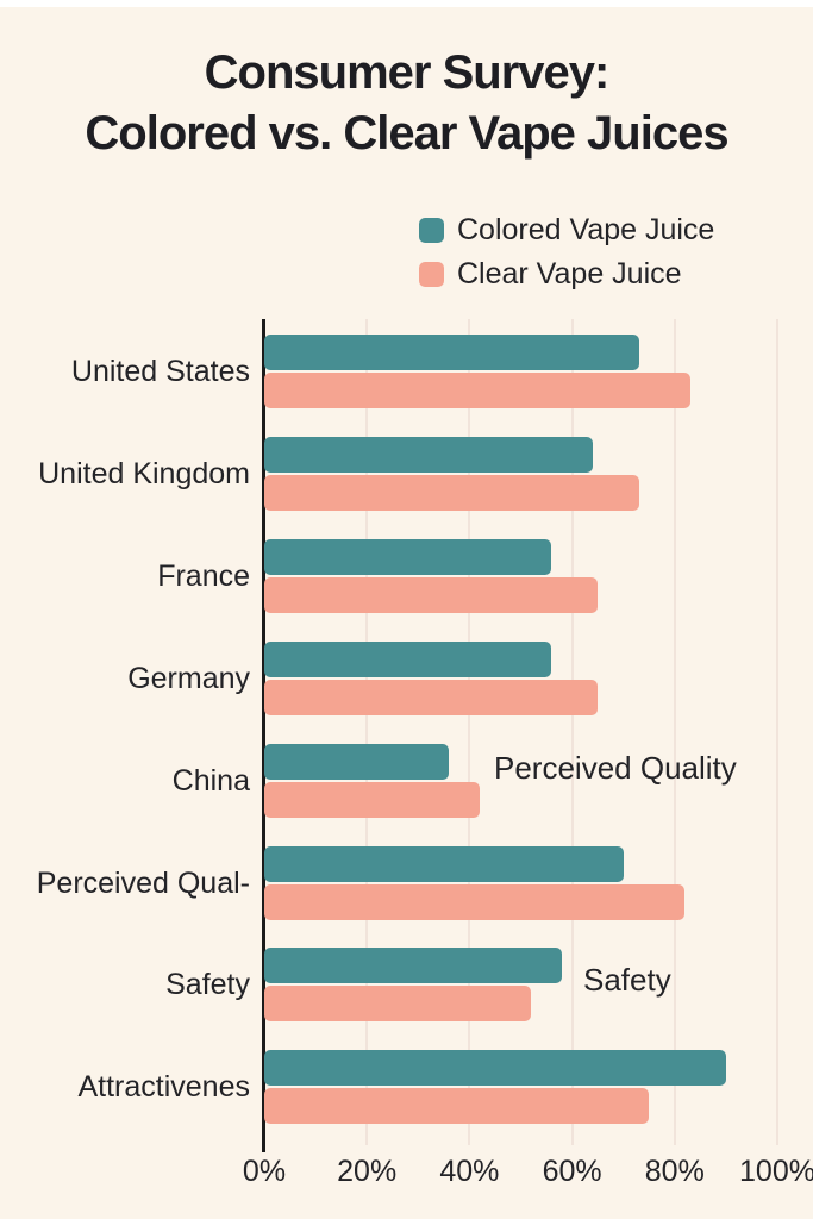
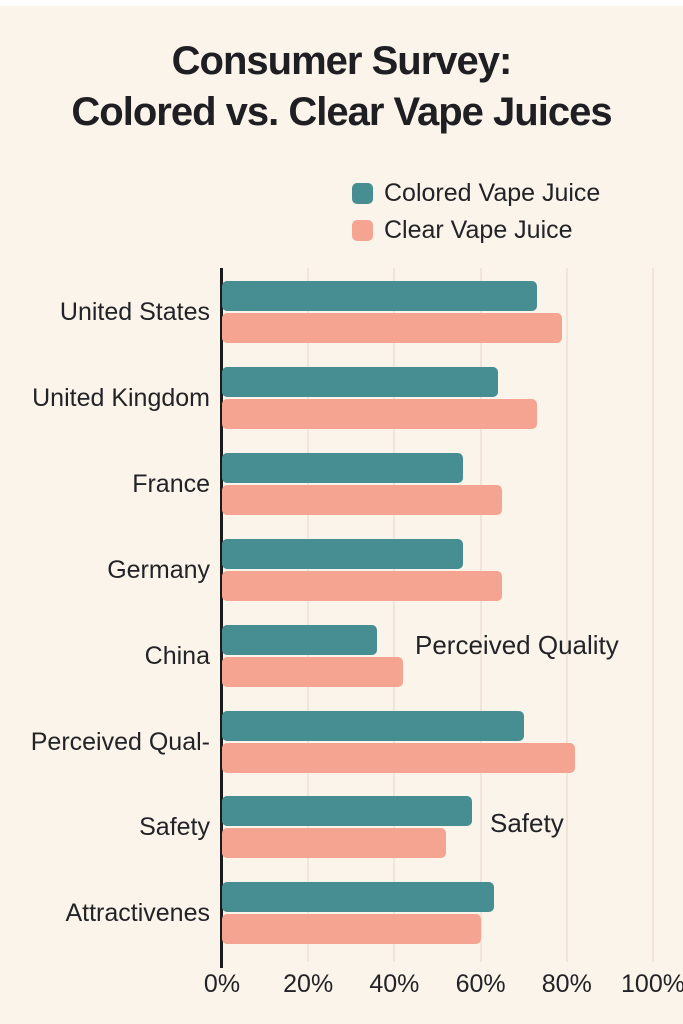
Clear Vape Juice/United States: 83% -> 79%
Colored Vape Juice/Attractivenes: 90% -> 63%
Clear Vape Juice/Attractivenes: 75% -> 60%
